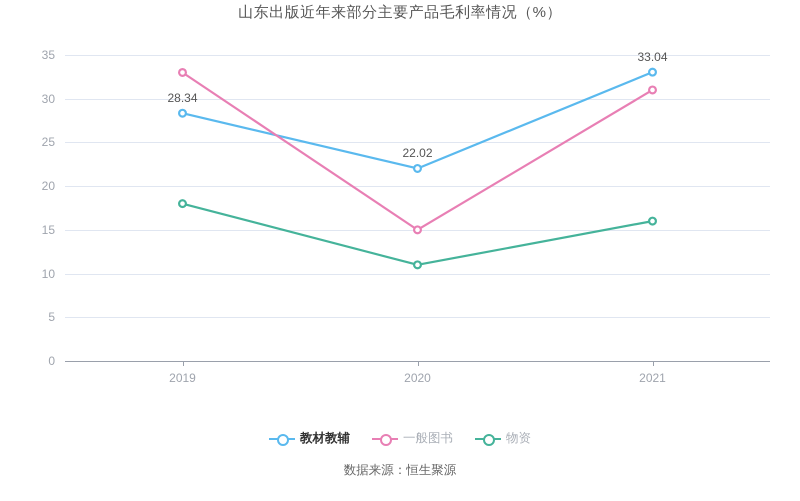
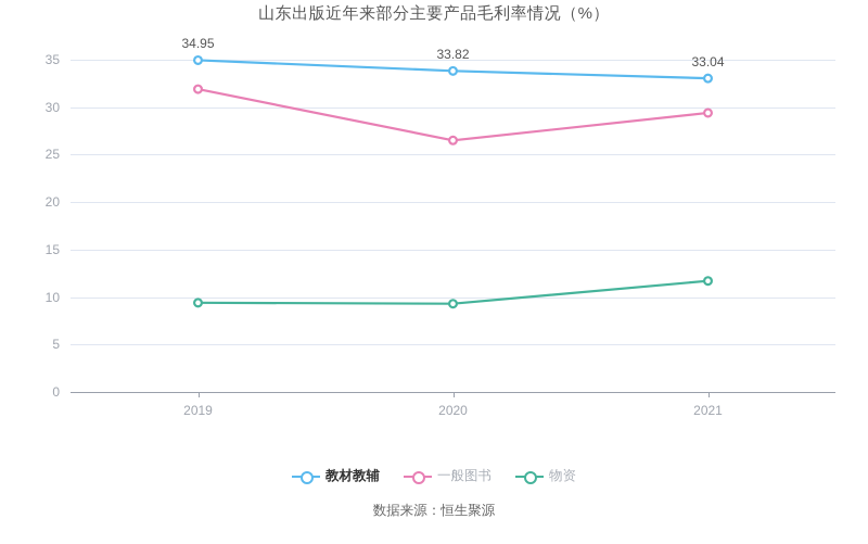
教材教辅/2019: 28.34 -> 34.95
一般图书/2019: 33 -> 32
物资/2019: 18 -> 9
教材教辅/2020: 22.02 -> 33.82
一般图书/2020: 15 -> 26
物资/2020: 11 -> 9
一般图书/2021: 31 -> 29
物资/2021: 16 -> 12
